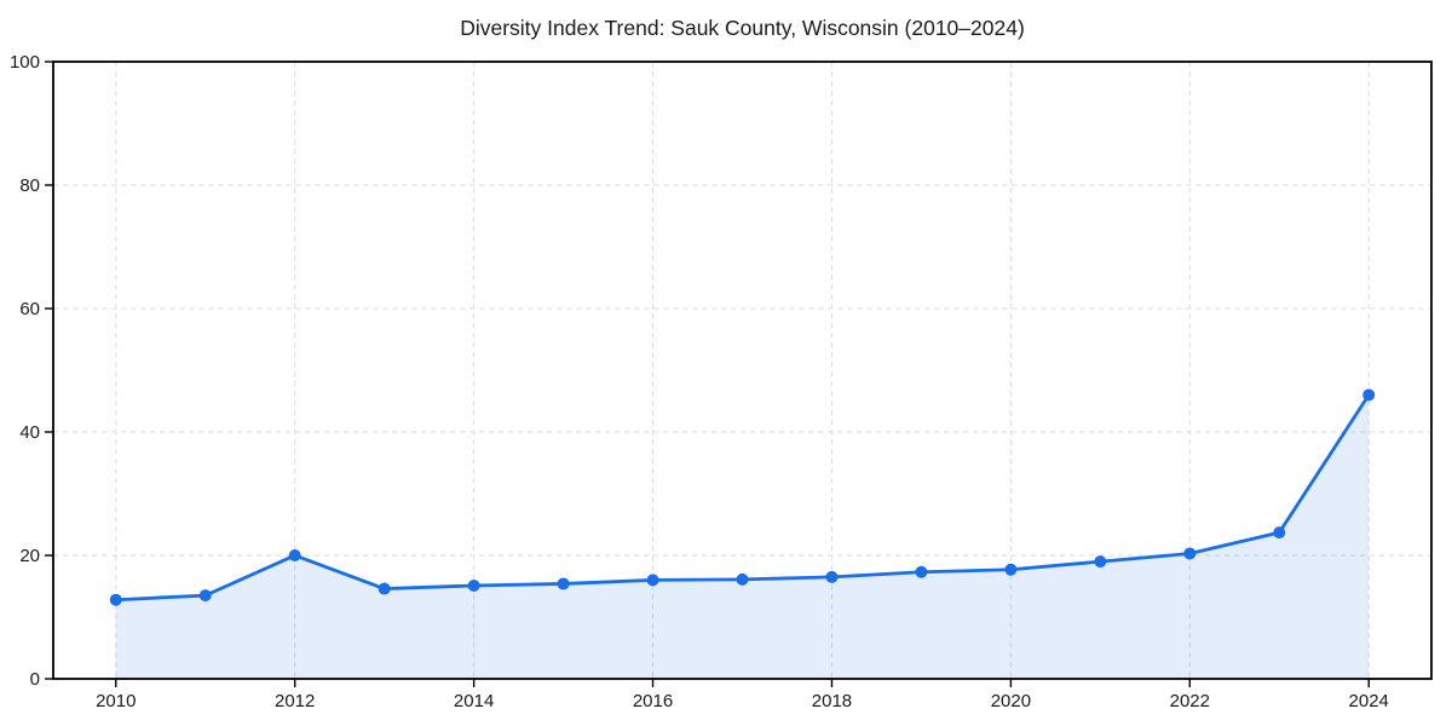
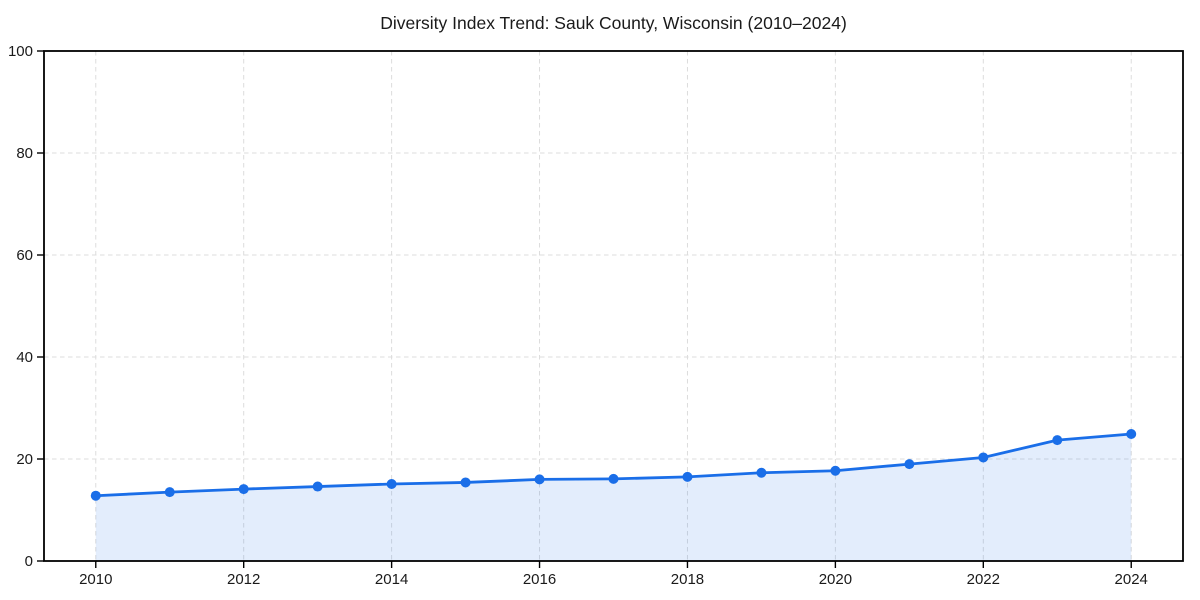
2012: 20 -> 14
2024: 46 -> 25
